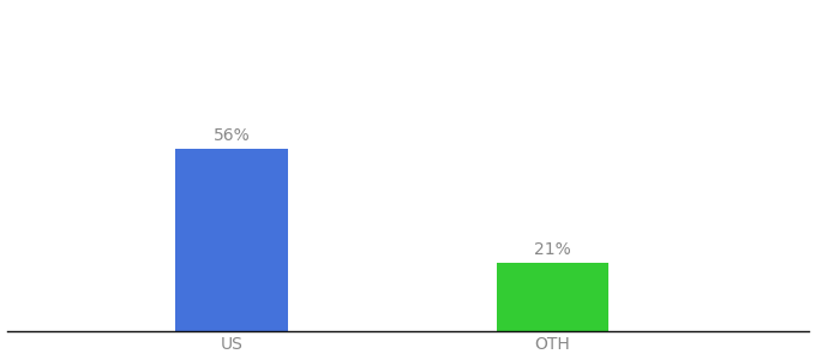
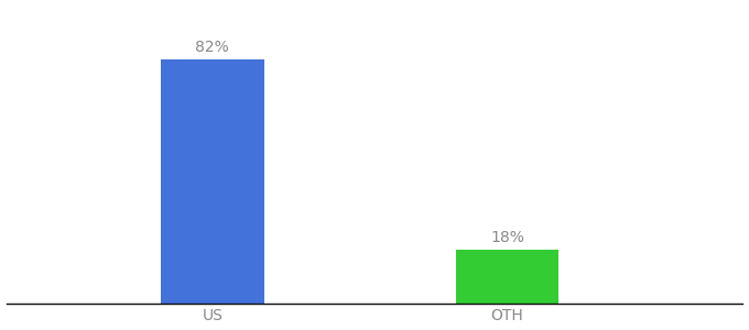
US: 56% -> 82%
OTH: 21% -> 18%
